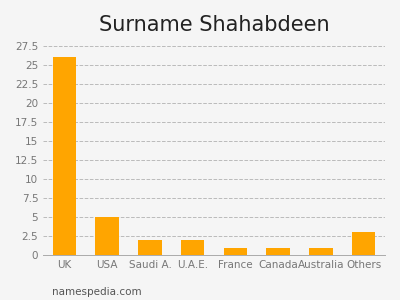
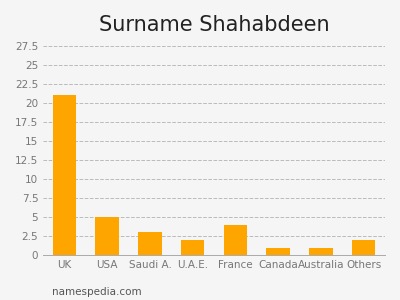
UK: 26 -> 21
Saudi A.: 2 -> 3
France: 1 -> 4
Others: 3 -> 2
